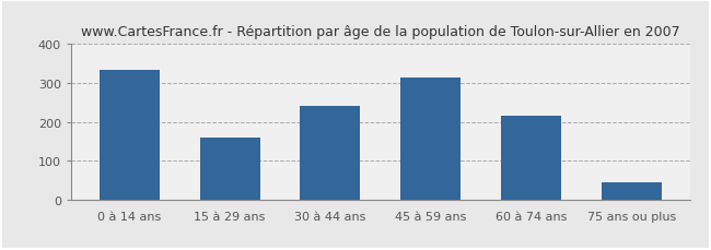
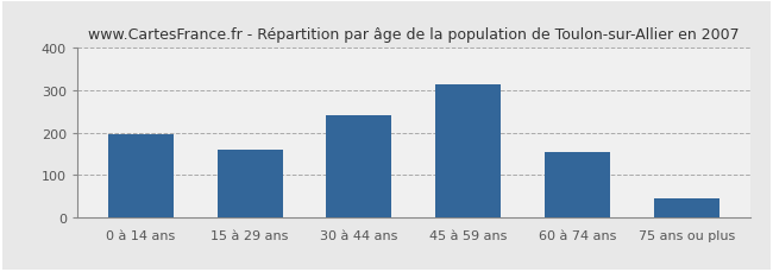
0 à 14 ans: 335 -> 195
60 à 74 ans: 215 -> 153
